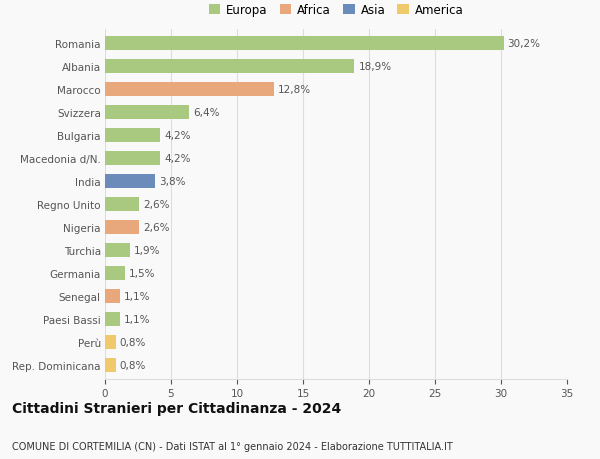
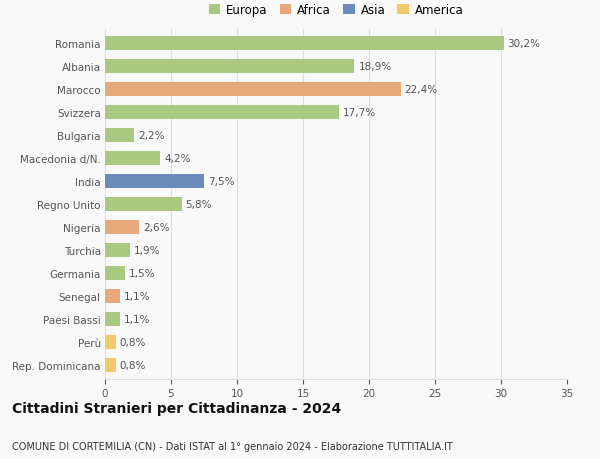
Marocco: 12,8% -> 22,4%
Svizzera: 6,4% -> 17,7%
Bulgaria: 4,2% -> 2,2%
India: 3,8% -> 7,5%
Regno Unito: 2,6% -> 5,8%
